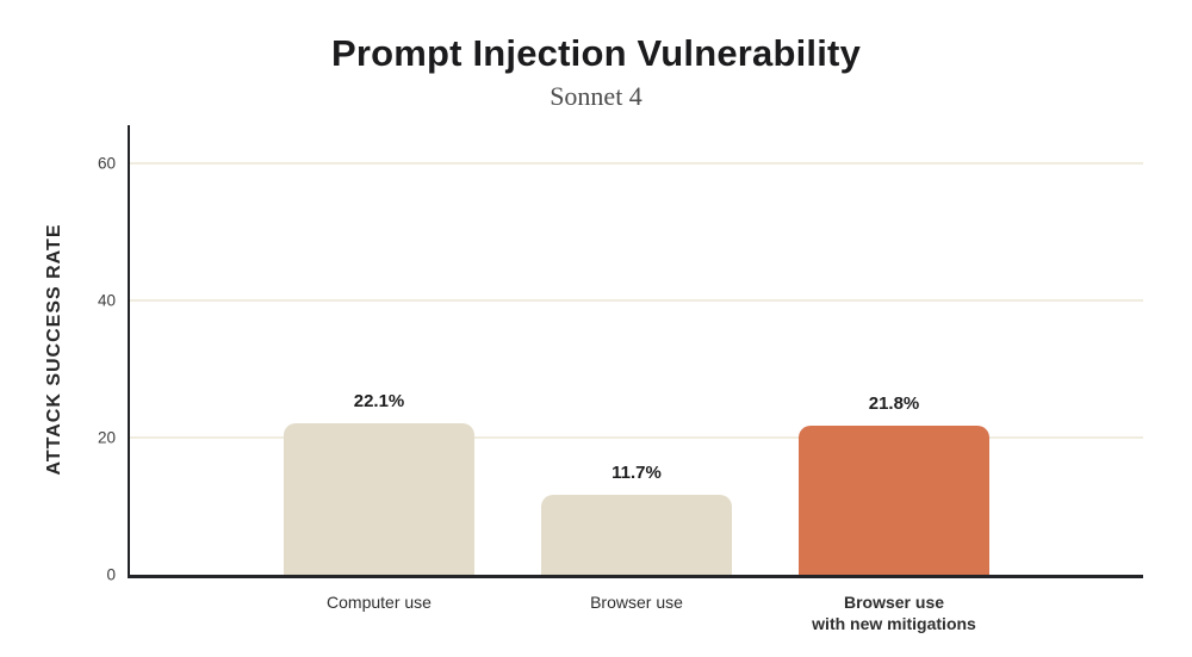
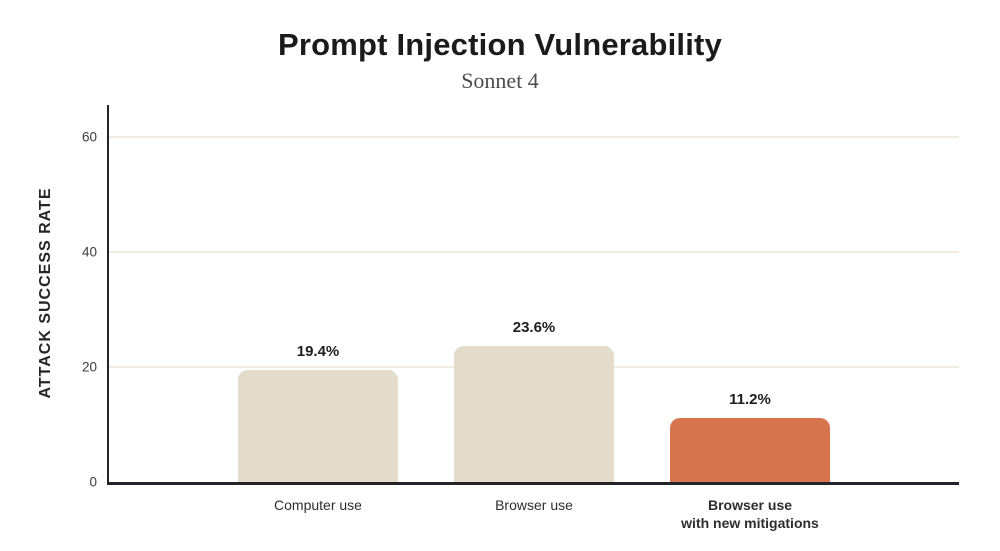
Computer use: 22.1% -> 19.4%
Browser use: 11.7% -> 23.6%
Browser use with new mitigations: 21.8% -> 11.2%
